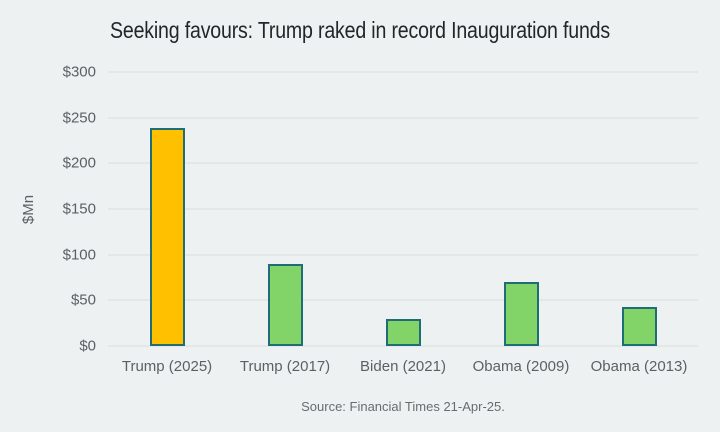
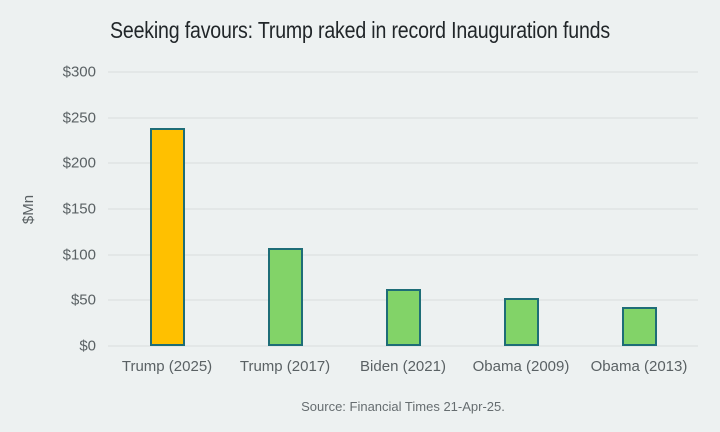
Trump (2017): $90 -> $110
Biden (2021): $30 -> $60
Obama (2009): $70 -> $50
